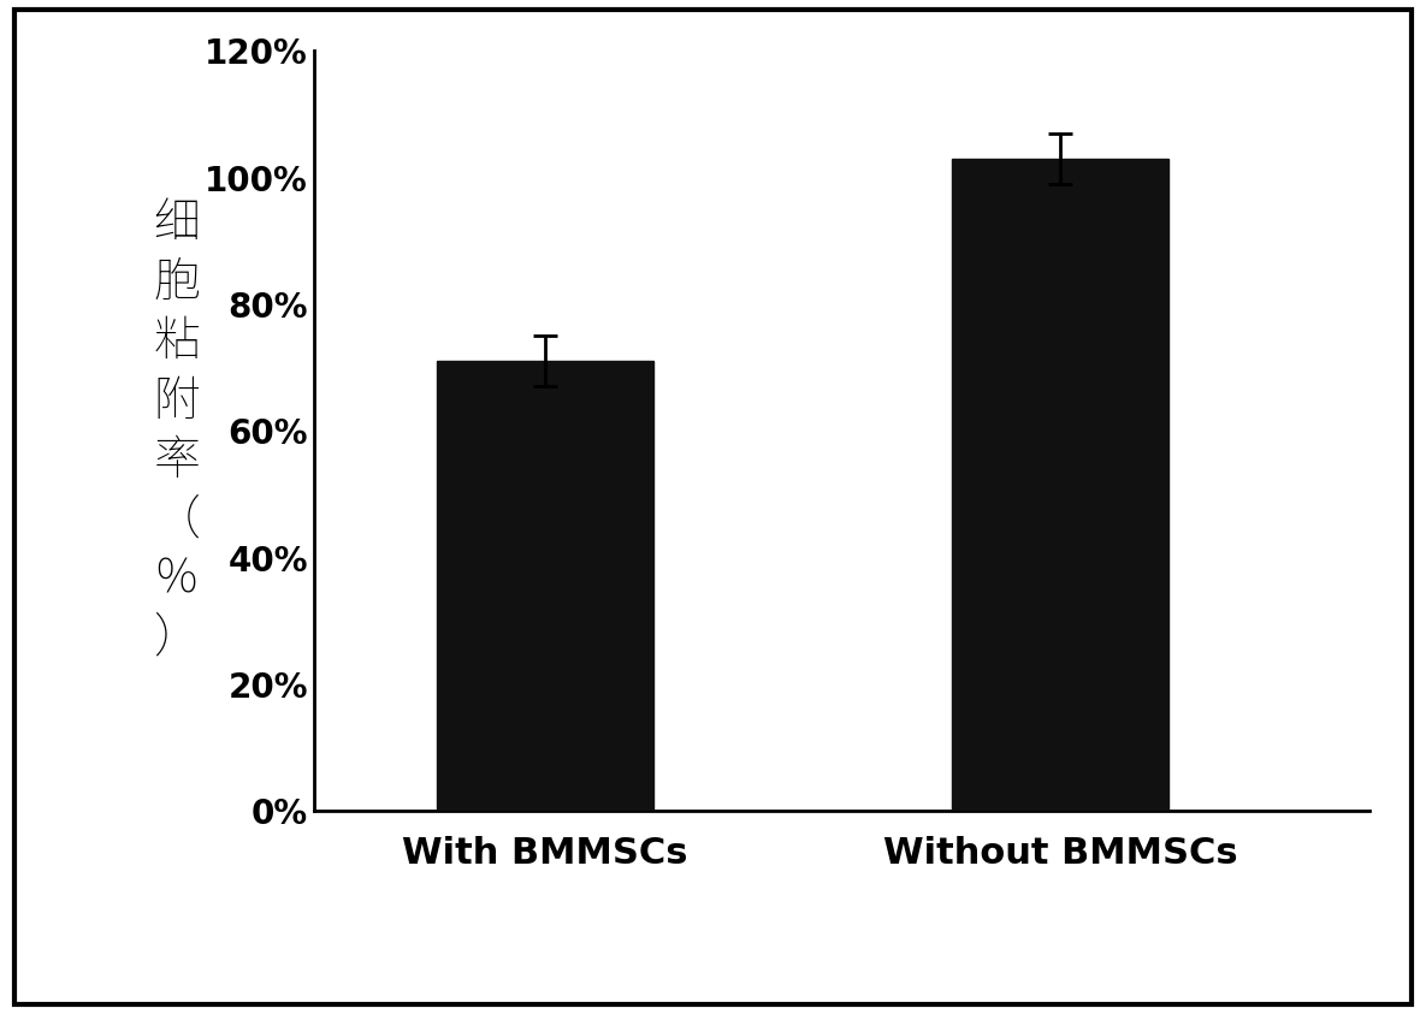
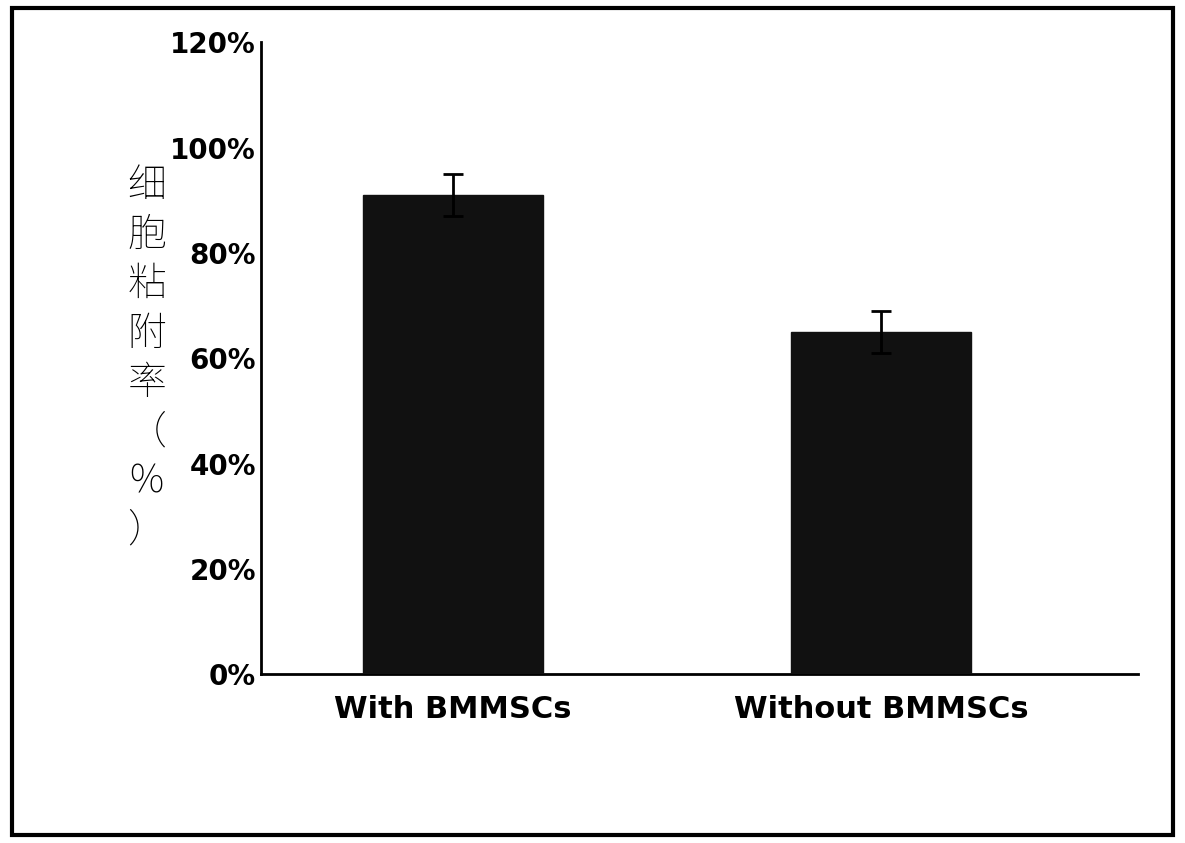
With BMMSCs: 71% -> 91%
Without BMMSCs: 103% -> 65%
